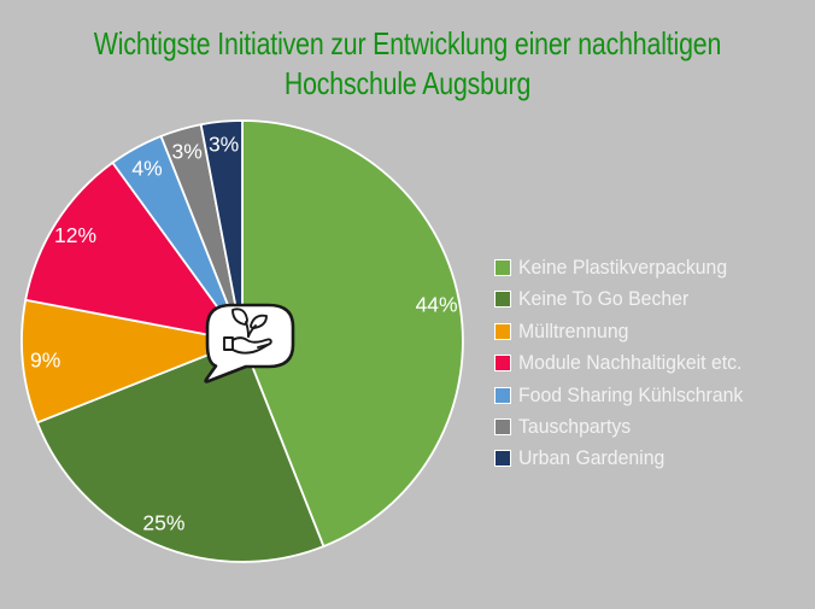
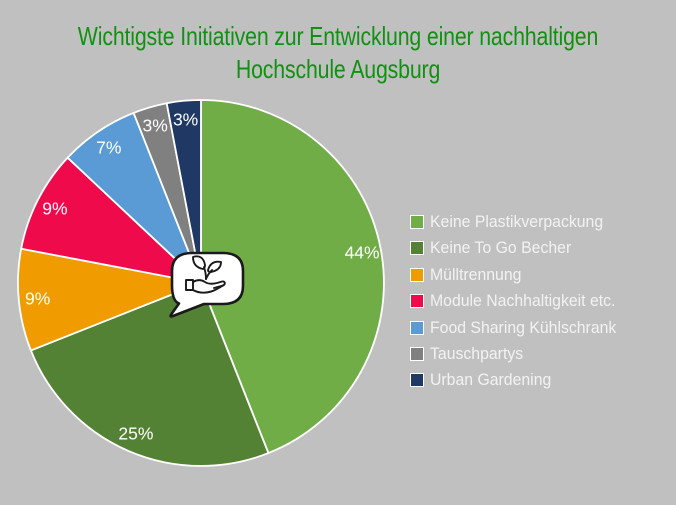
Module Nachhaltigkeit etc.: 12% -> 9%
Food Sharing Kühlschrank: 4% -> 7%
